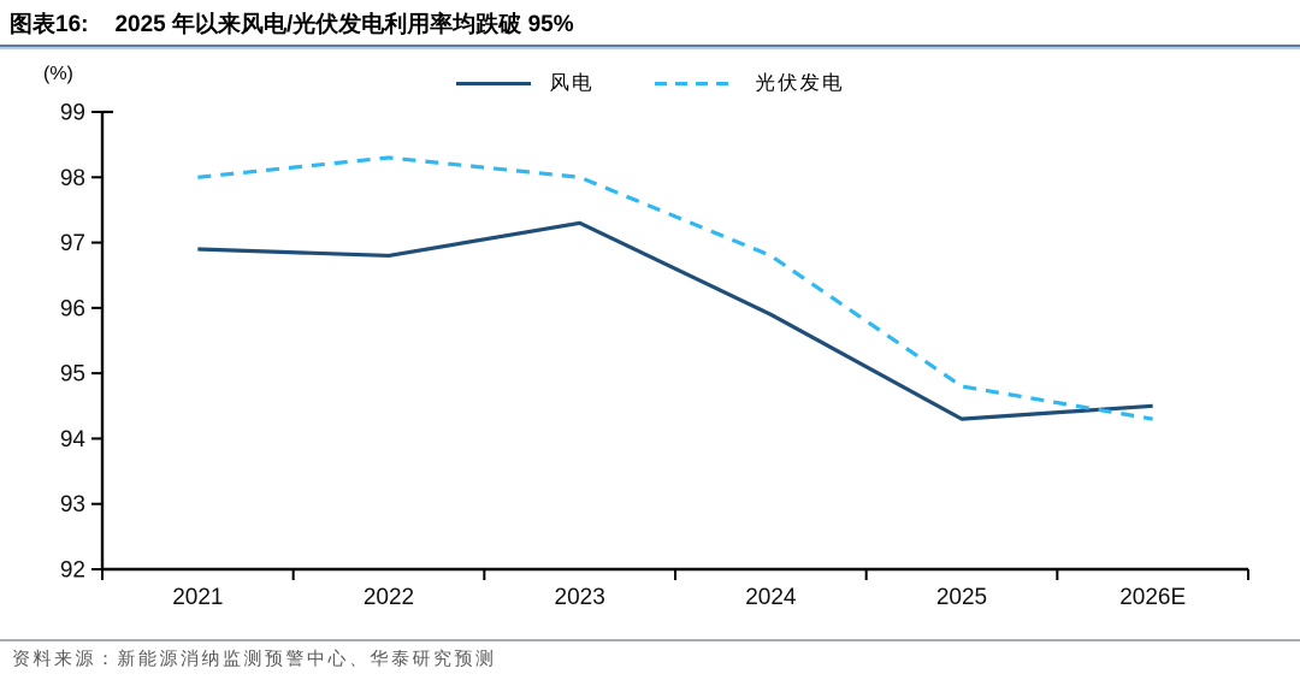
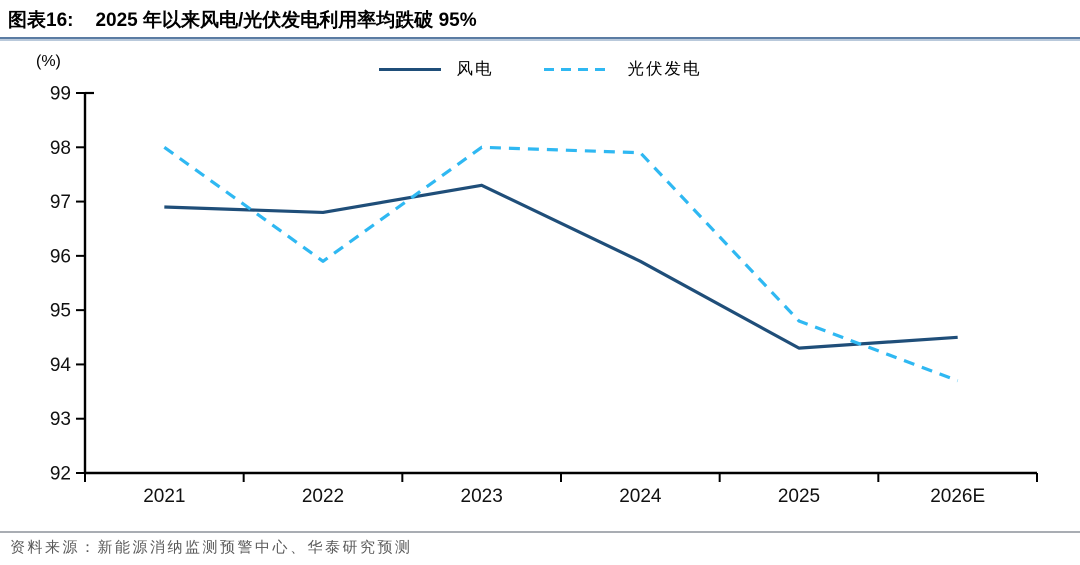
光伏发电/2022: 98.3 -> 95.9
光伏发电/2024: 96.8 -> 97.9
光伏发电/2026E: 94.3 -> 93.7
